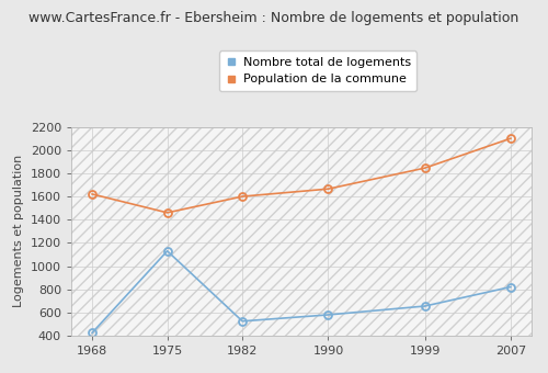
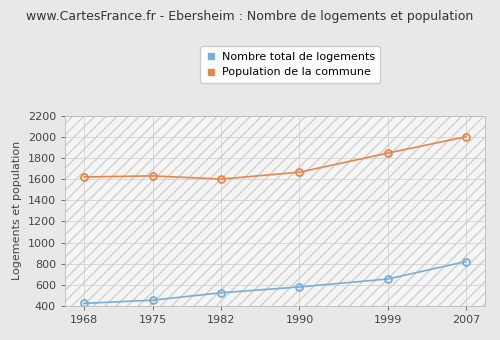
Nombre total de logements/1975: 1130 -> 460
Population de la commune/1975: 1460 -> 1630
Population de la commune/2007: 2100 -> 2000
